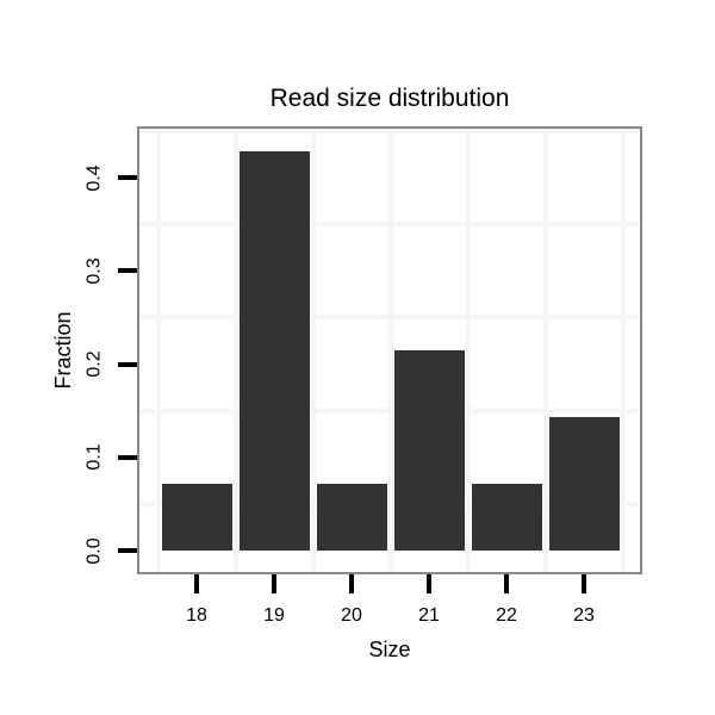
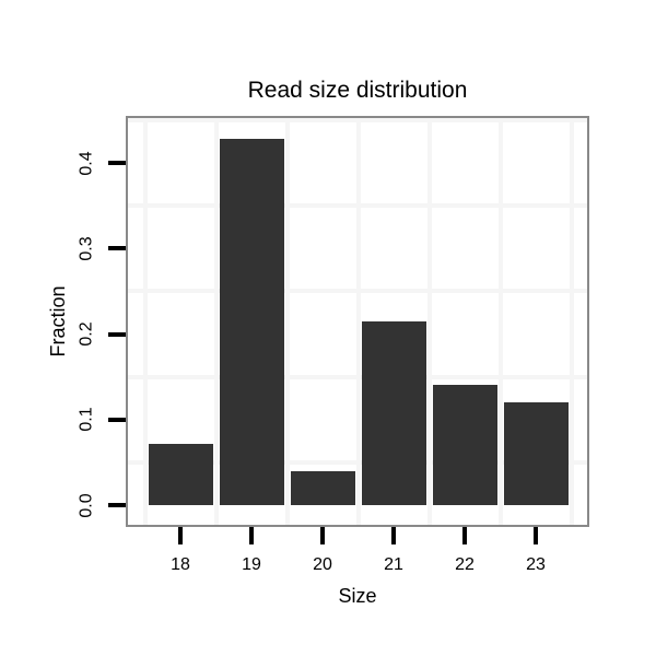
20: 0.07 -> 0.04
22: 0.07 -> 0.14
23: 0.14 -> 0.12
